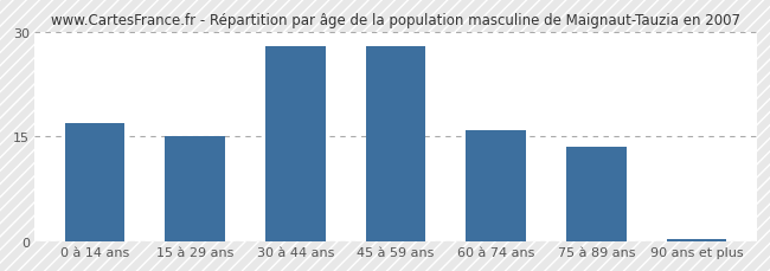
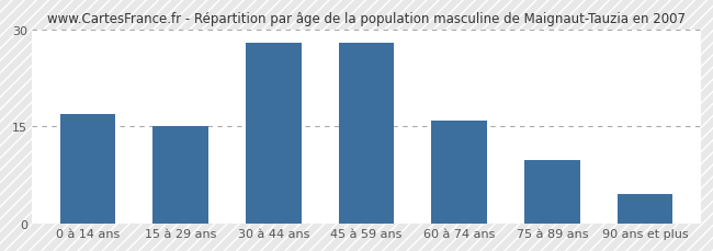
75 à 89 ans: 13.5 -> 9.8
90 ans et plus: 0.3 -> 4.6
